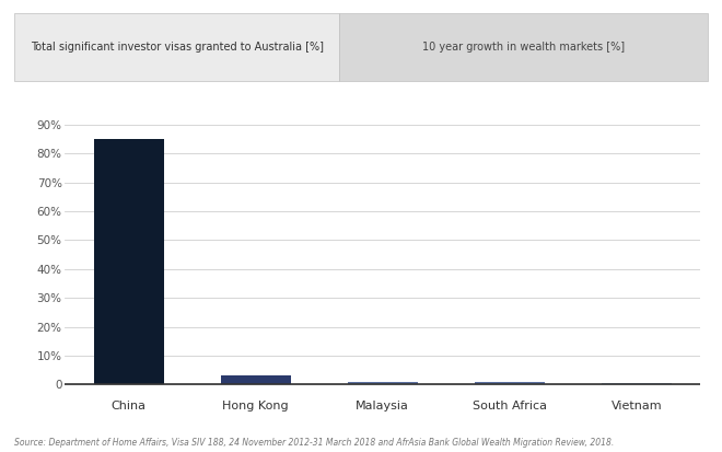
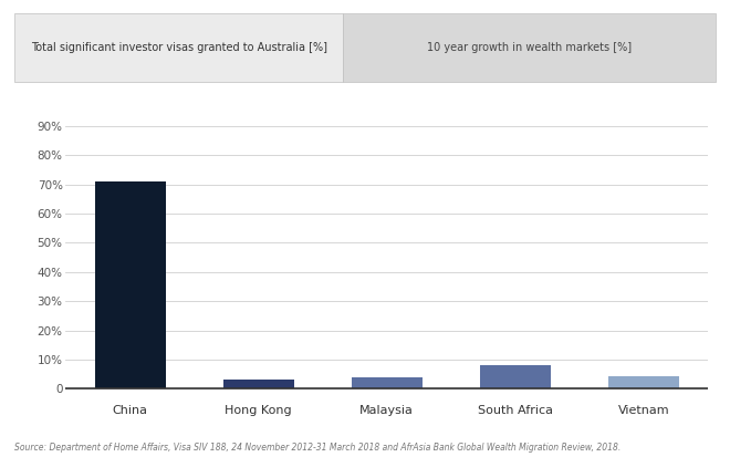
China: 85.0% -> 71.0%
Malaysia: 1.0% -> 4.0%
South Africa: 1.0% -> 8.0%
Vietnam: 0.5% -> 4.5%
